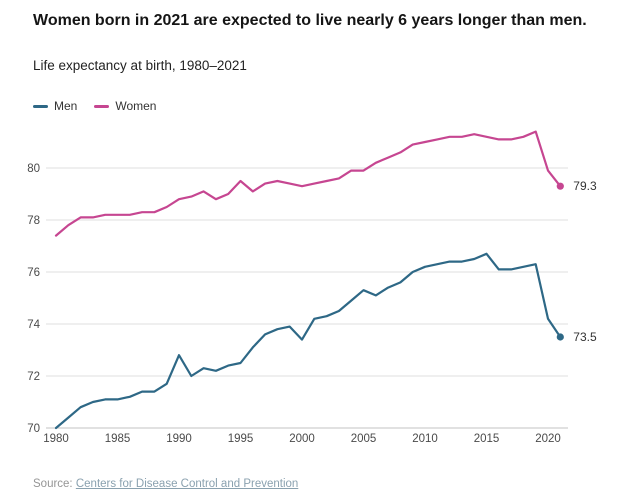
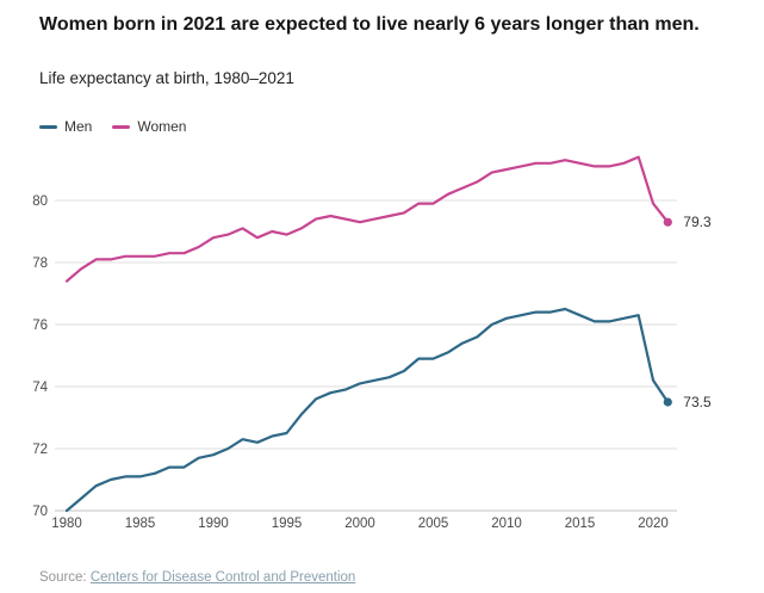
Men/1990: 72.8 -> 71.8
Women/1995: 79.5 -> 78.9
Men/2000: 73.4 -> 74.1
Men/2005: 75.3 -> 74.9
Men/2015: 76.7 -> 76.3
